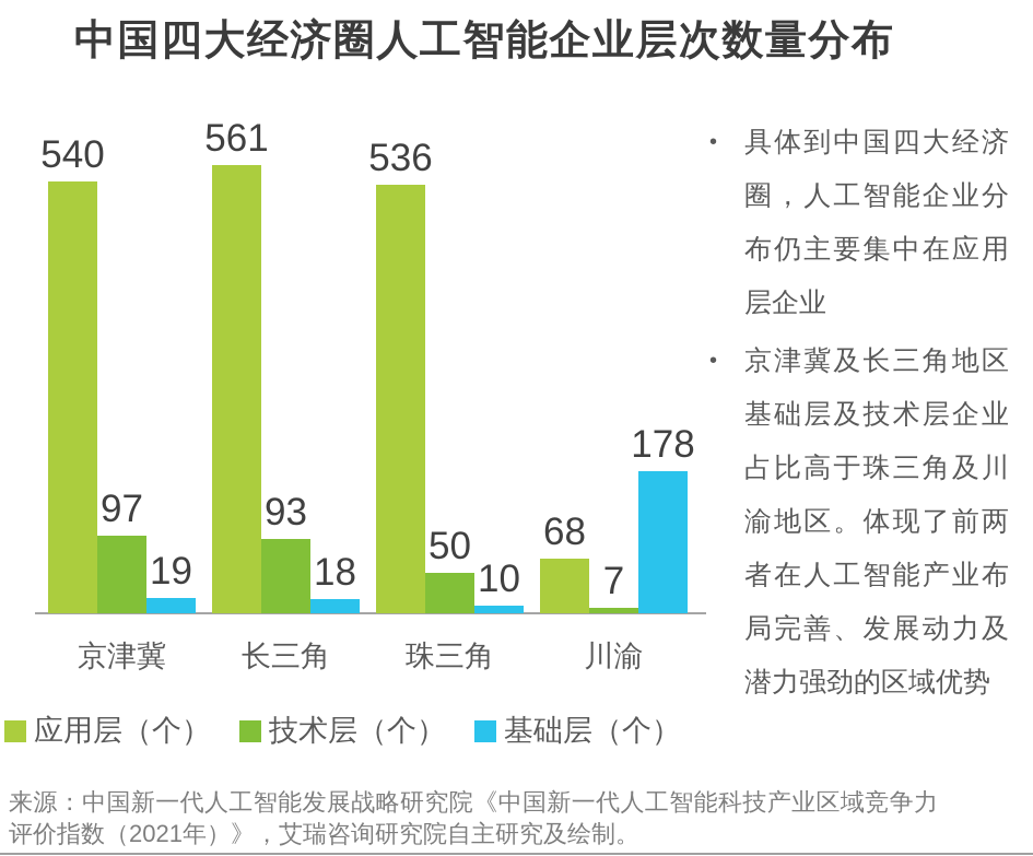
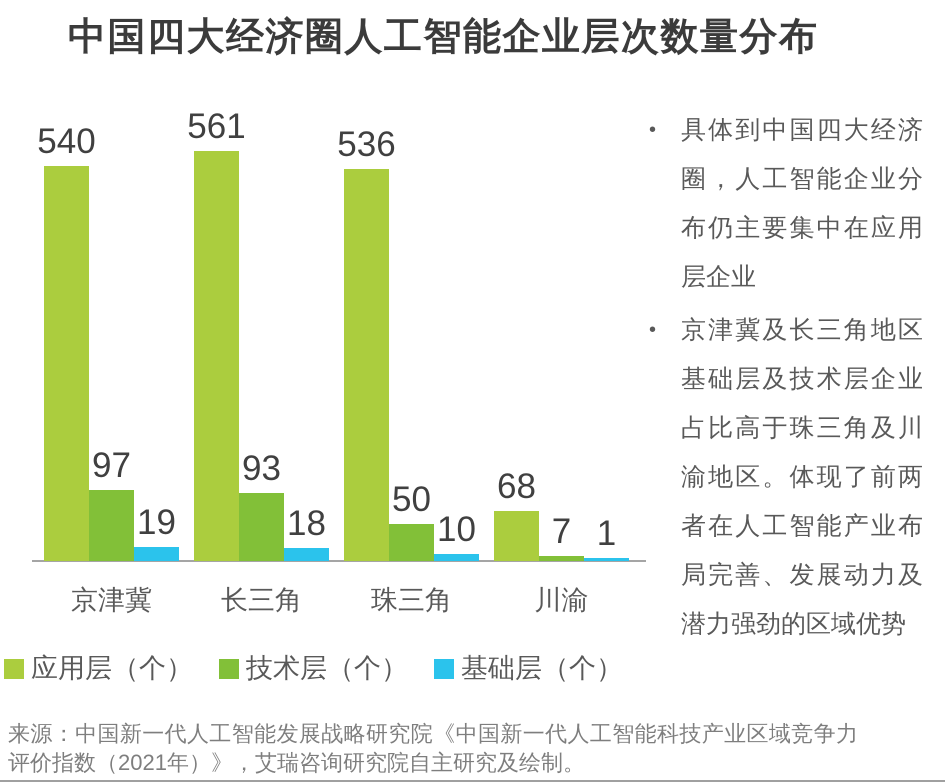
基础层（个）/川渝: 178 -> 1
